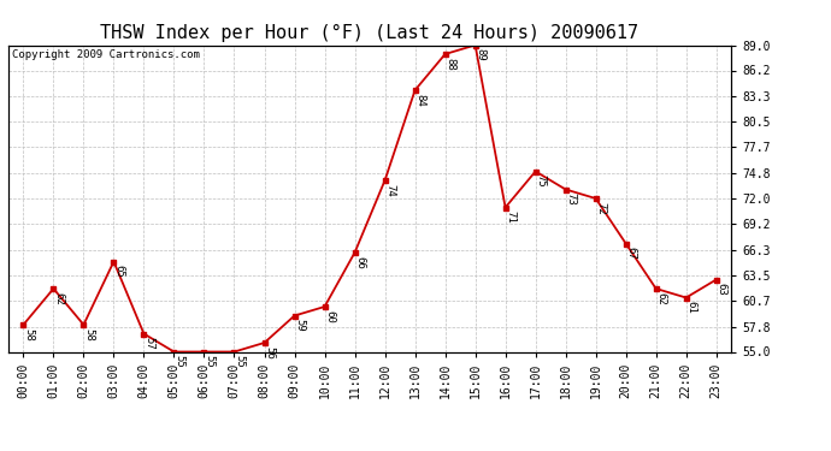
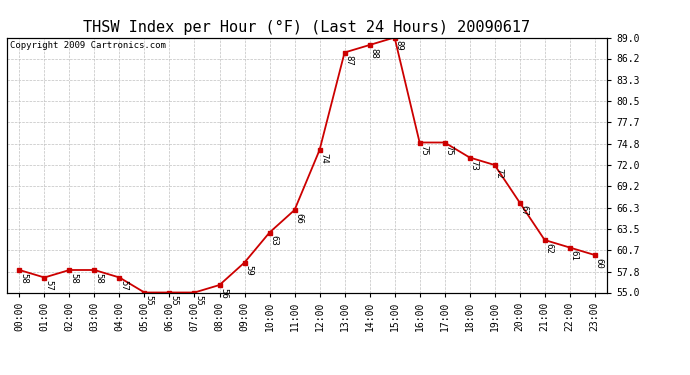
01:00: 62 -> 57
03:00: 65 -> 58
10:00: 60 -> 63
13:00: 84 -> 87
16:00: 71 -> 75
23:00: 63 -> 60
